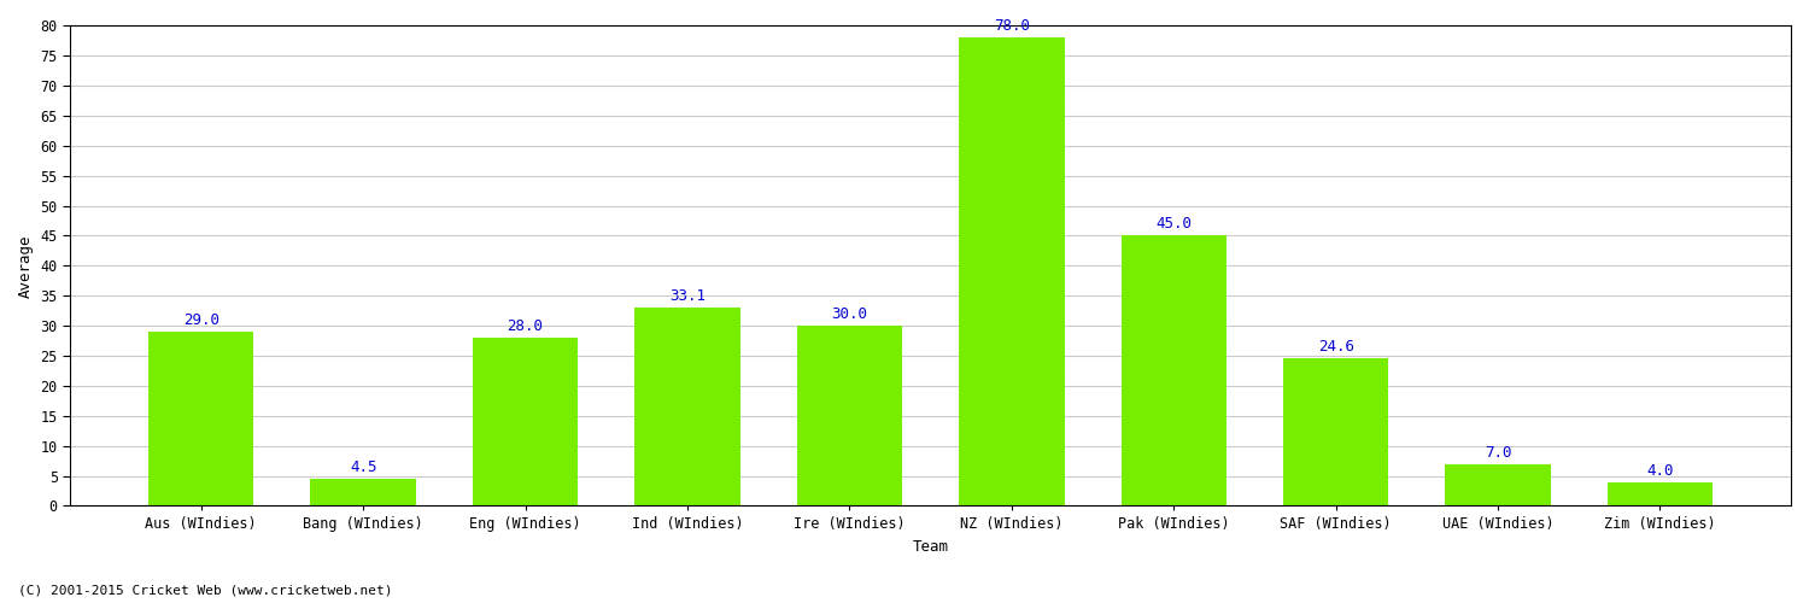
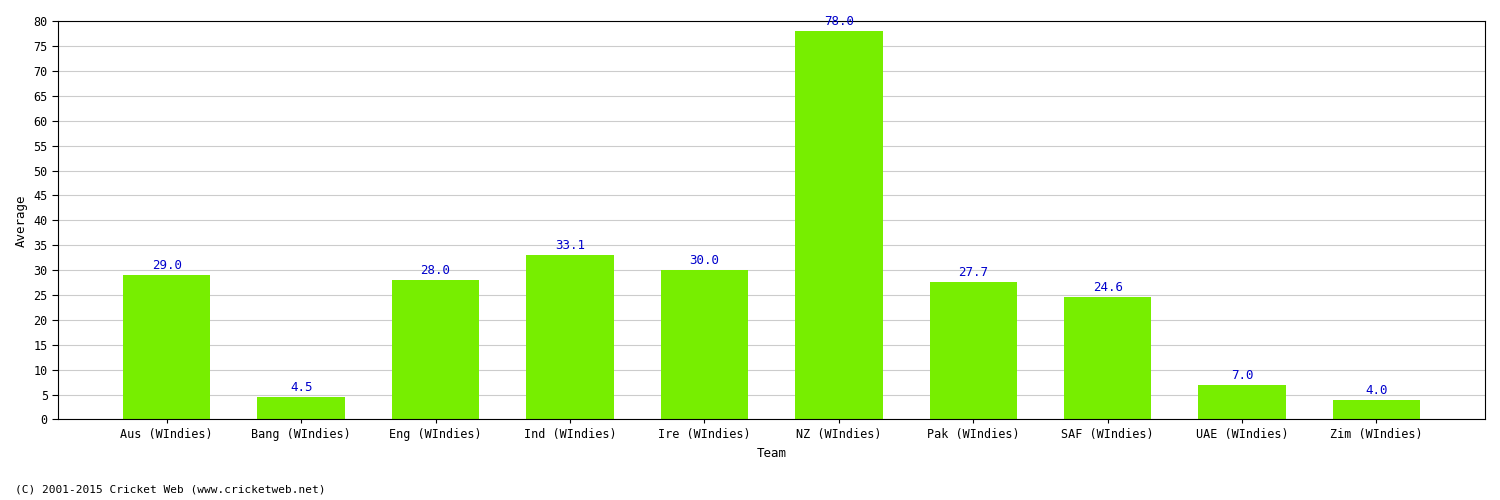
Pak (WIndies): 45.0 -> 27.7
